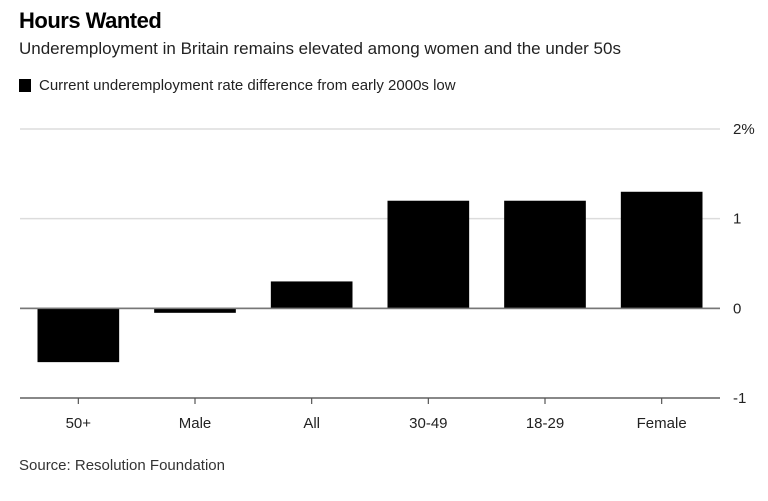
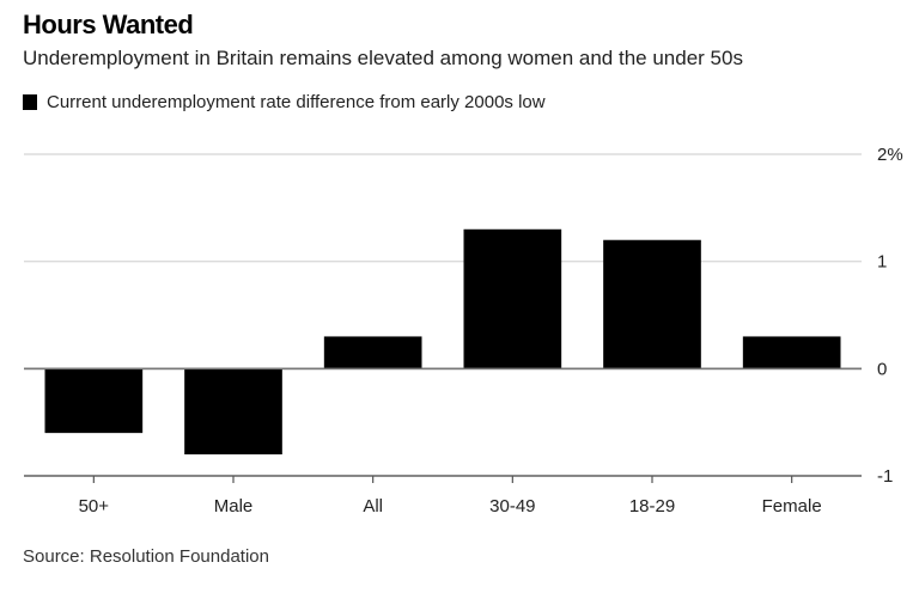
Male: -0.1% -> -0.8%
30-49: 1.2% -> 1.3%
Female: 1.3% -> 0.3%
